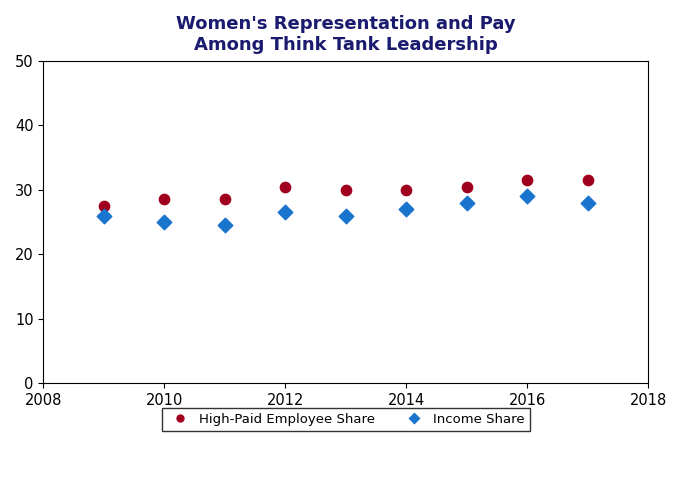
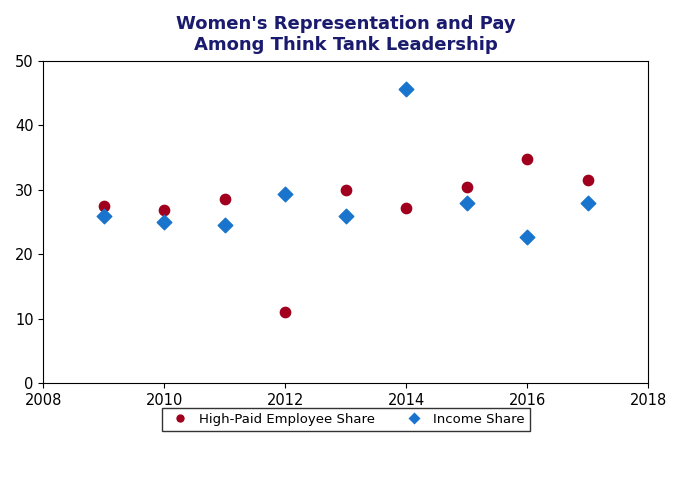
High-Paid Employee Share/2010: 28.5 -> 26.8
High-Paid Employee Share/2012: 30.5 -> 11.0
Income Share/2012: 26.5 -> 29.4
High-Paid Employee Share/2014: 30.0 -> 27.2
Income Share/2014: 27.0 -> 45.6
High-Paid Employee Share/2016: 31.5 -> 34.8
Income Share/2016: 29.0 -> 22.6
